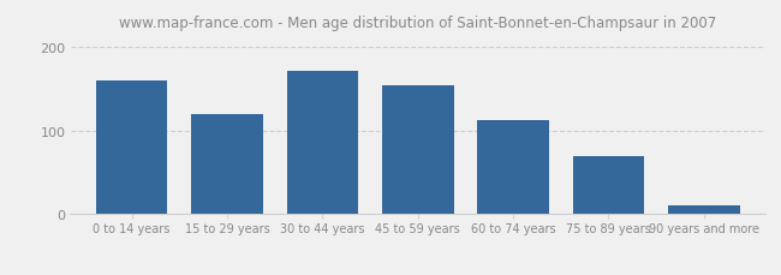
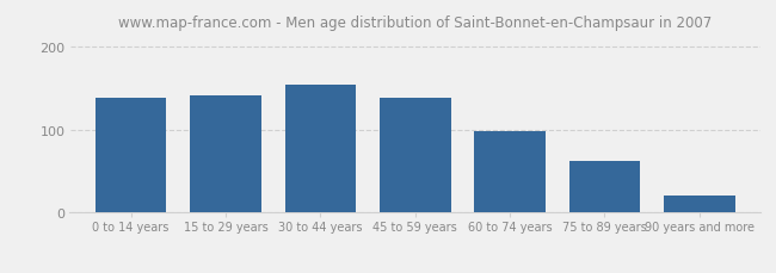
0 to 14 years: 160 -> 138
15 to 29 years: 120 -> 142
30 to 44 years: 172 -> 154
45 to 59 years: 155 -> 138
60 to 74 years: 113 -> 98
75 to 89 years: 70 -> 62
90 years and more: 10 -> 20
